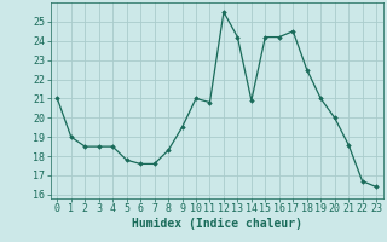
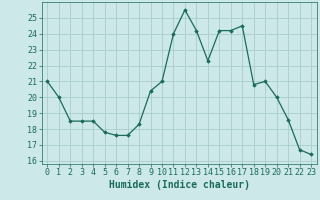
1: 19.0 -> 20.0
9: 19.5 -> 20.4
11: 20.8 -> 24.0
14: 20.9 -> 22.3
18: 22.5 -> 20.8
